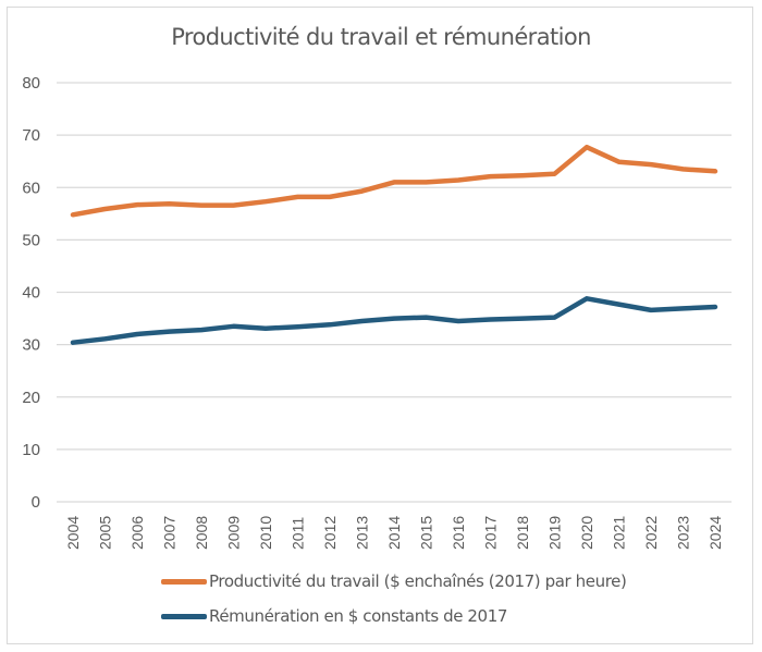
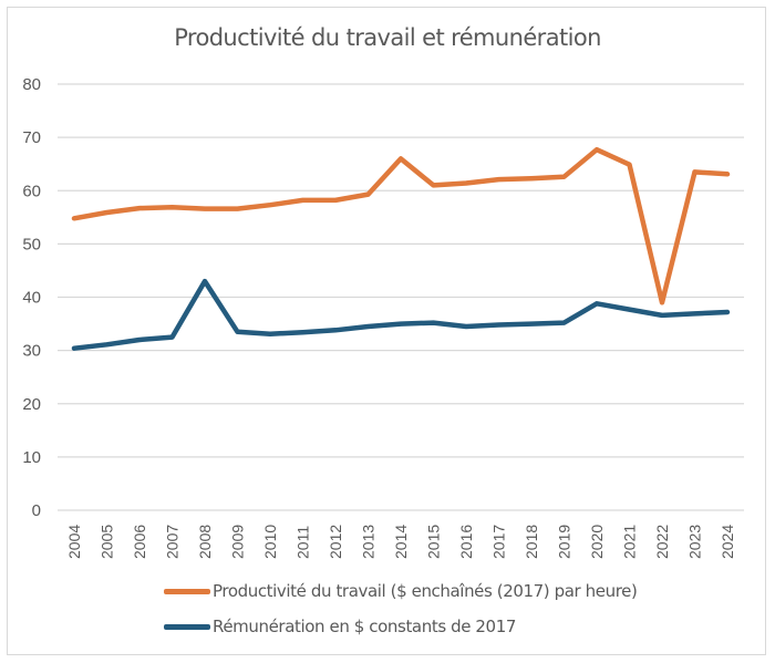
Rémunération en $ constants de 2017/2008: 33 -> 43
Productivité du travail ($ enchaînés (2017) par heure)/2014: 61 -> 66
Productivité du travail ($ enchaînés (2017) par heure)/2022: 64 -> 39
